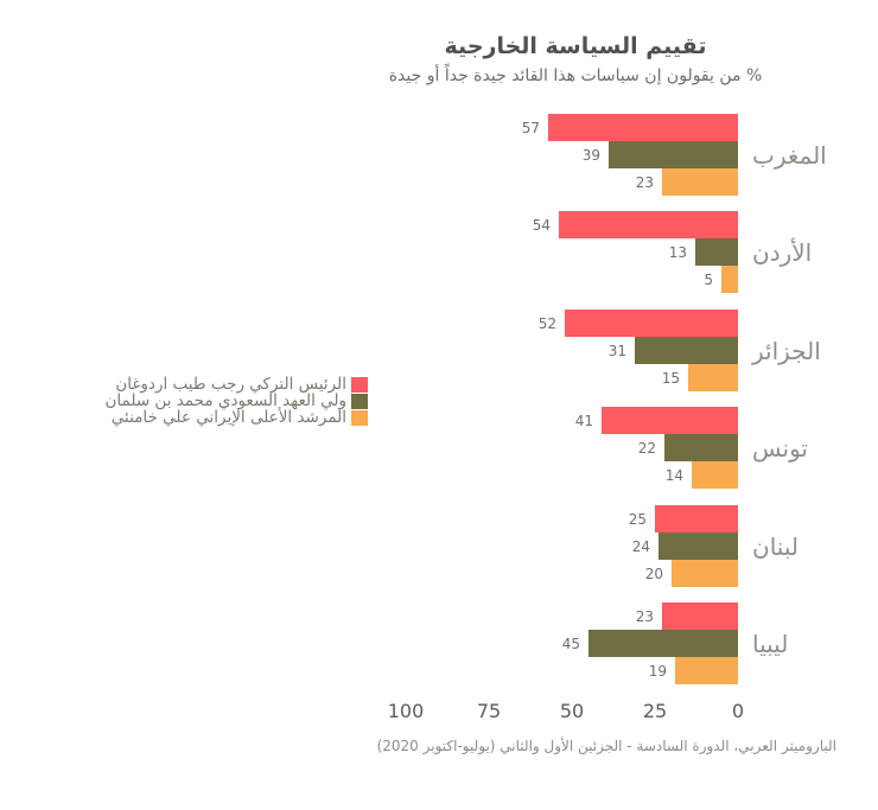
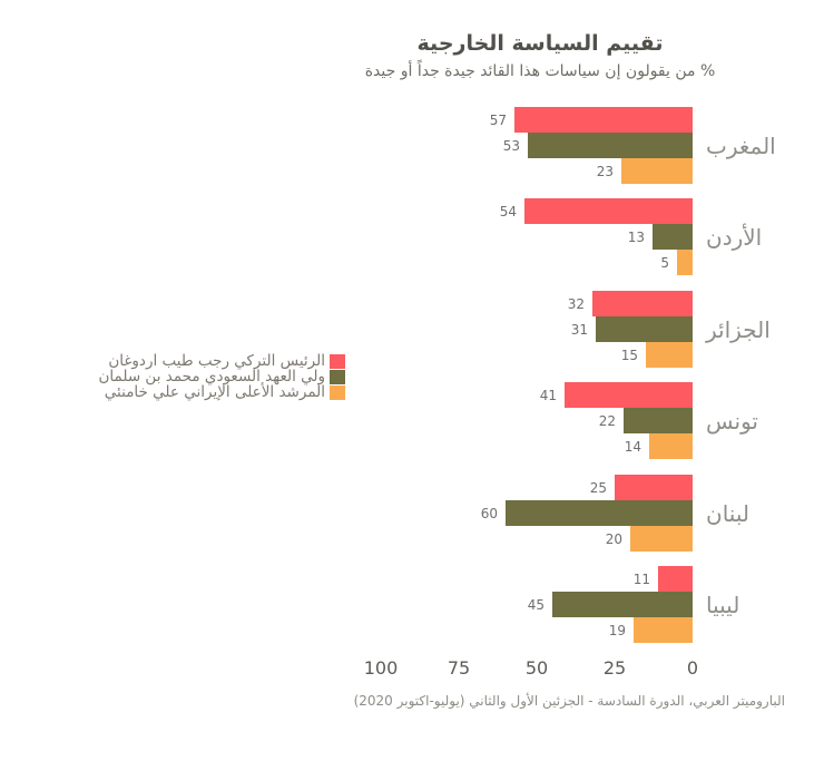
ولي العهد السعودي محمد بن سلمان/المغرب: 39 -> 53
الرئيس التركي رجب طيب اردوغان/الجزائر: 52 -> 32
ولي العهد السعودي محمد بن سلمان/لبنان: 24 -> 60
الرئيس التركي رجب طيب اردوغان/ليبيا: 23 -> 11
